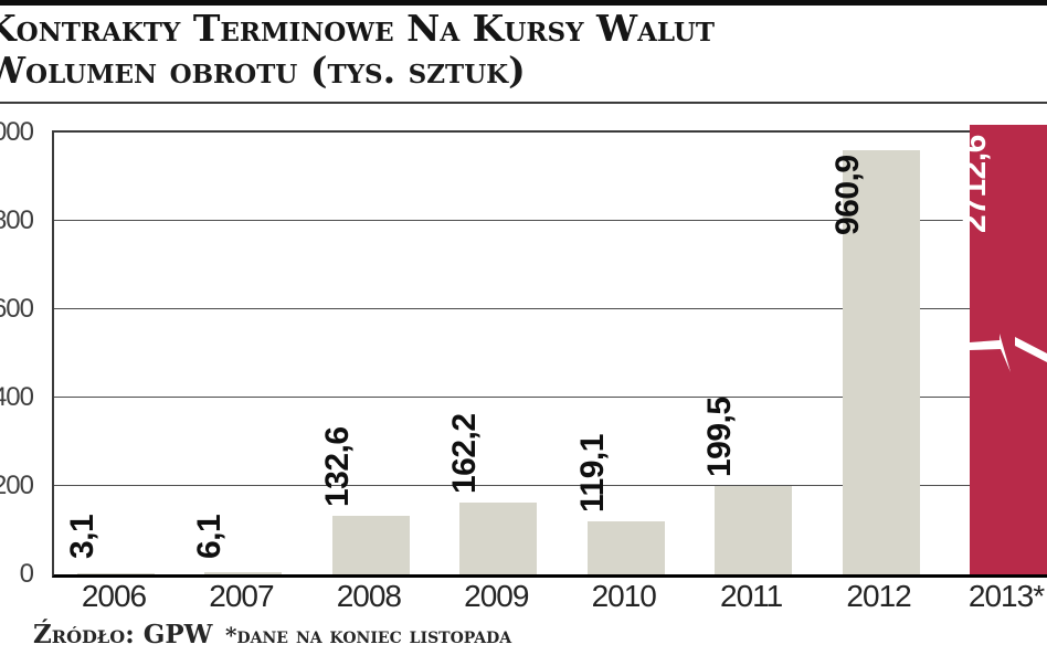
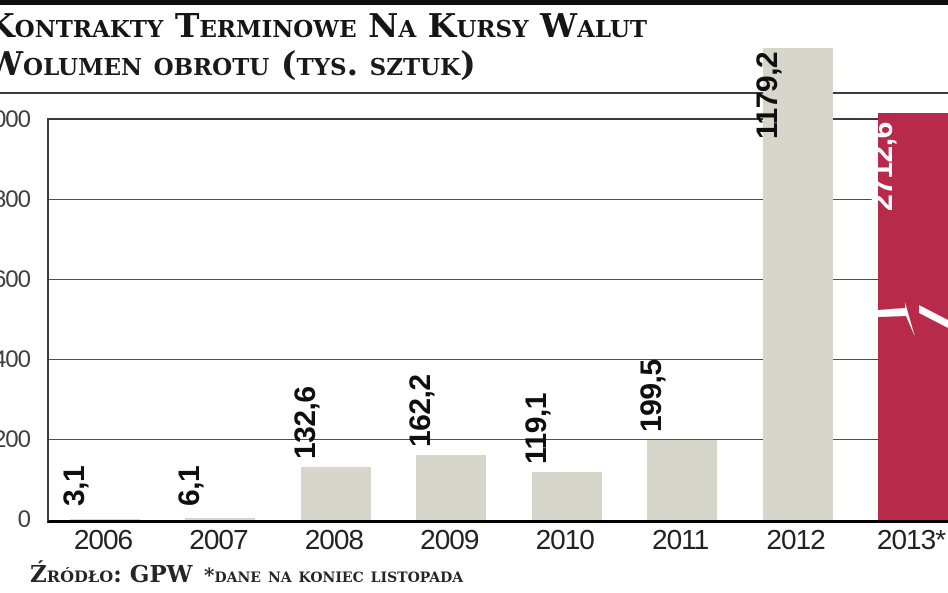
2012: 960,9 -> 1179,2
